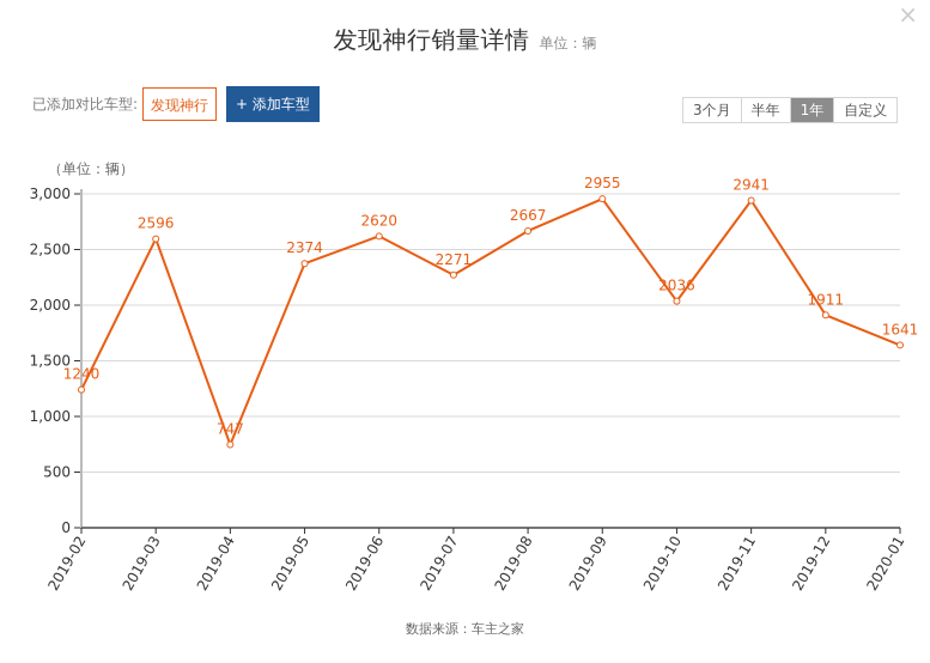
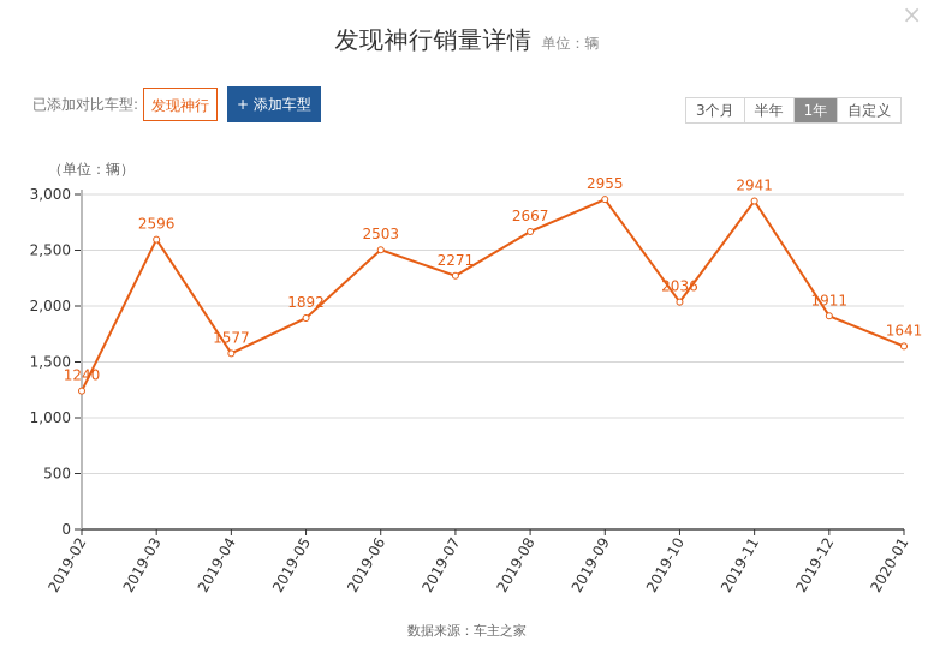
2019-04: 747 -> 1577
2019-05: 2374 -> 1892
2019-06: 2620 -> 2503
